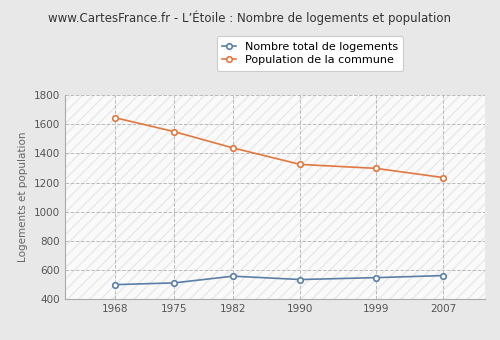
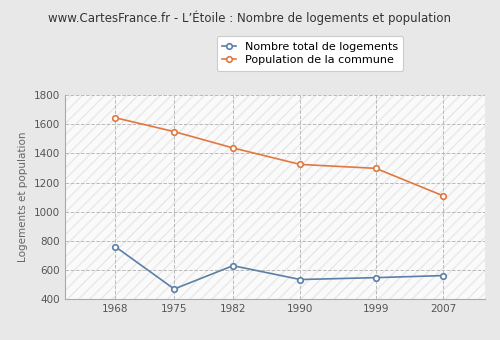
Nombre total de logements/1968: 500 -> 760
Nombre total de logements/1975: 510 -> 470
Nombre total de logements/1982: 560 -> 630
Population de la commune/2007: 1240 -> 1110
